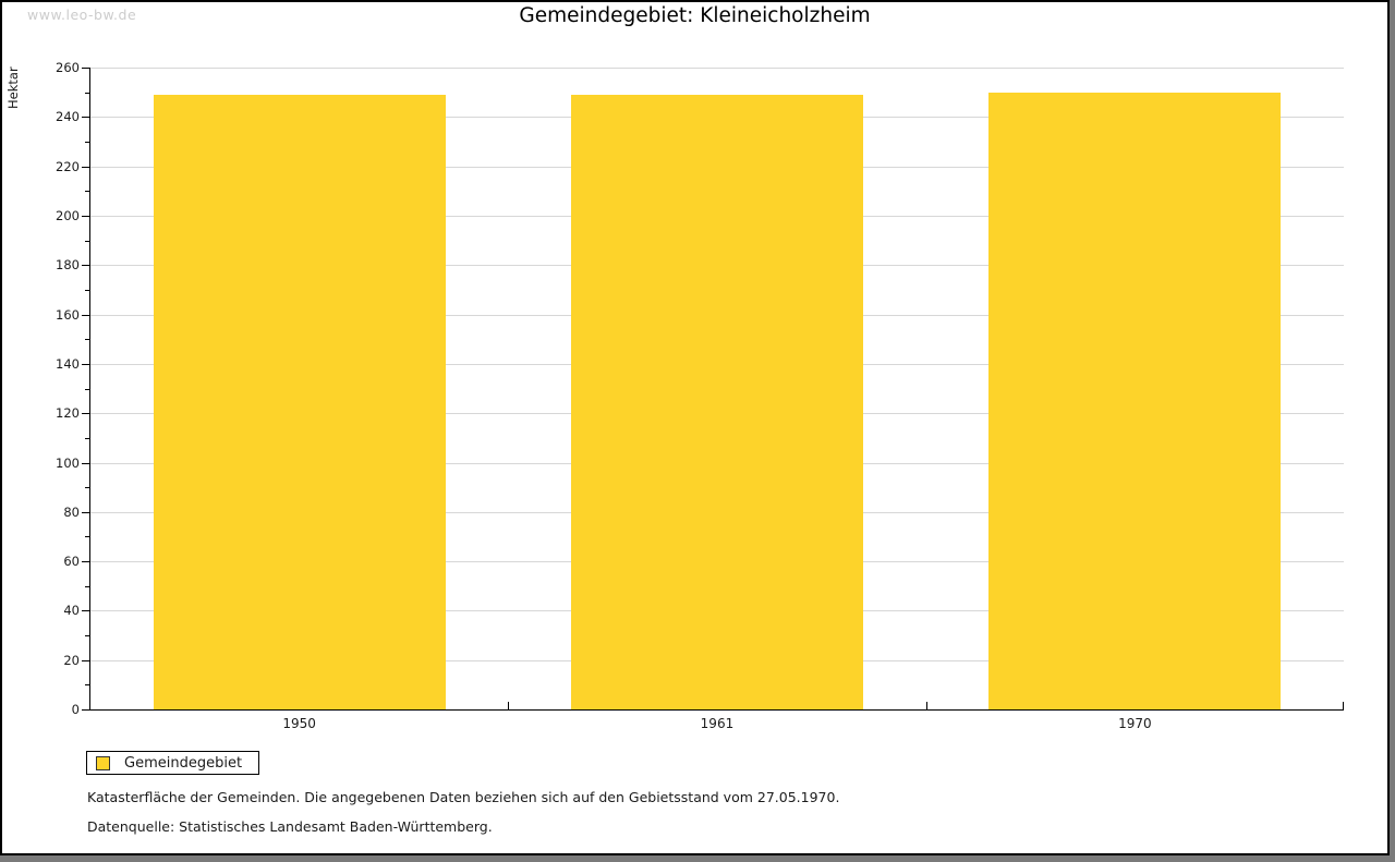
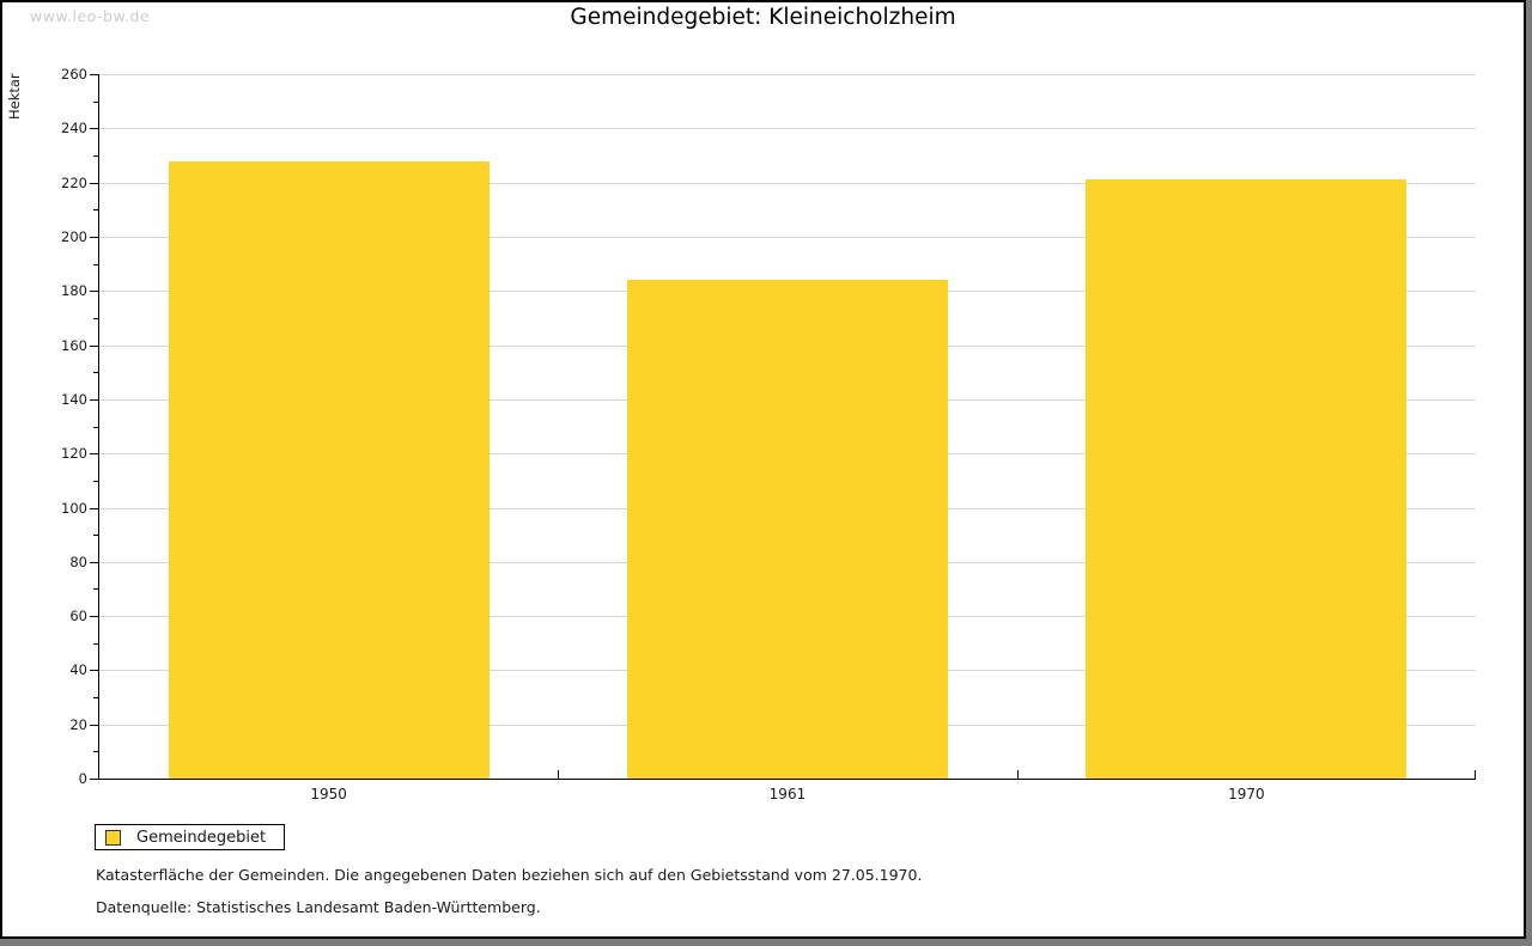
1950: 249 -> 228
1961: 249 -> 184
1970: 250 -> 221
